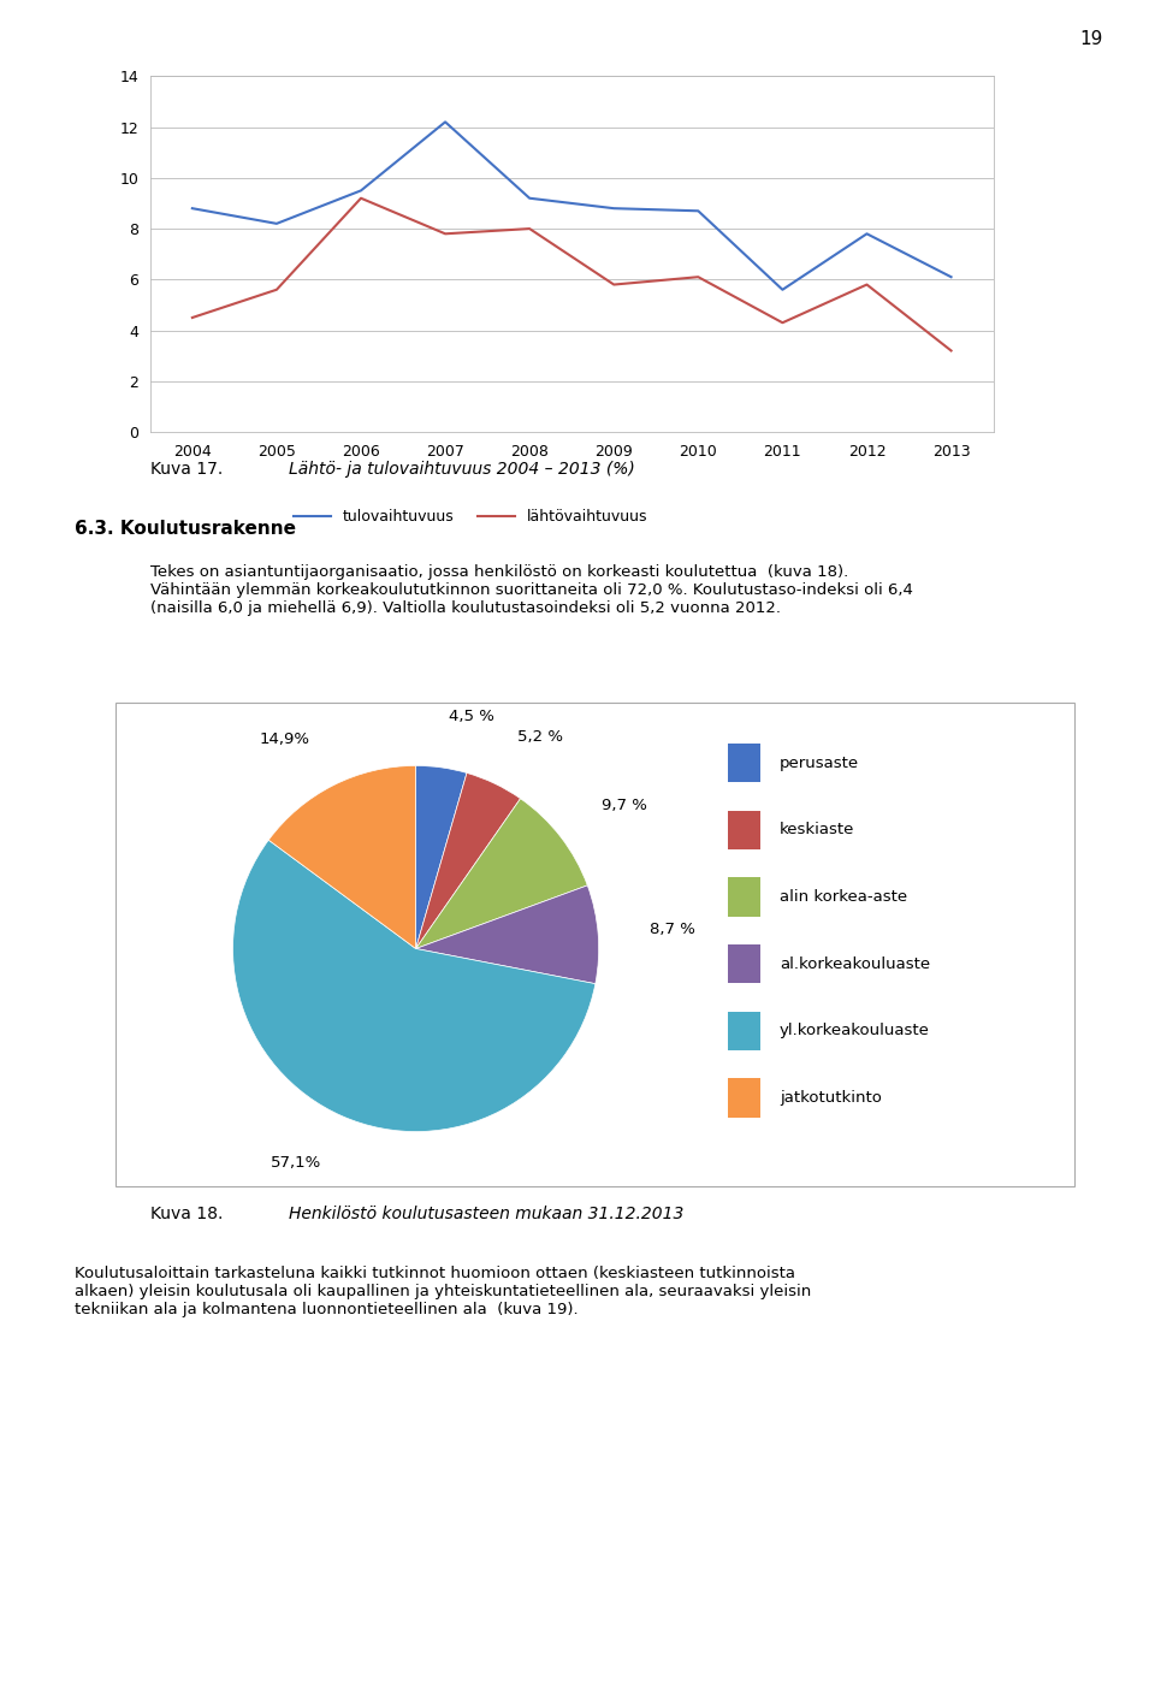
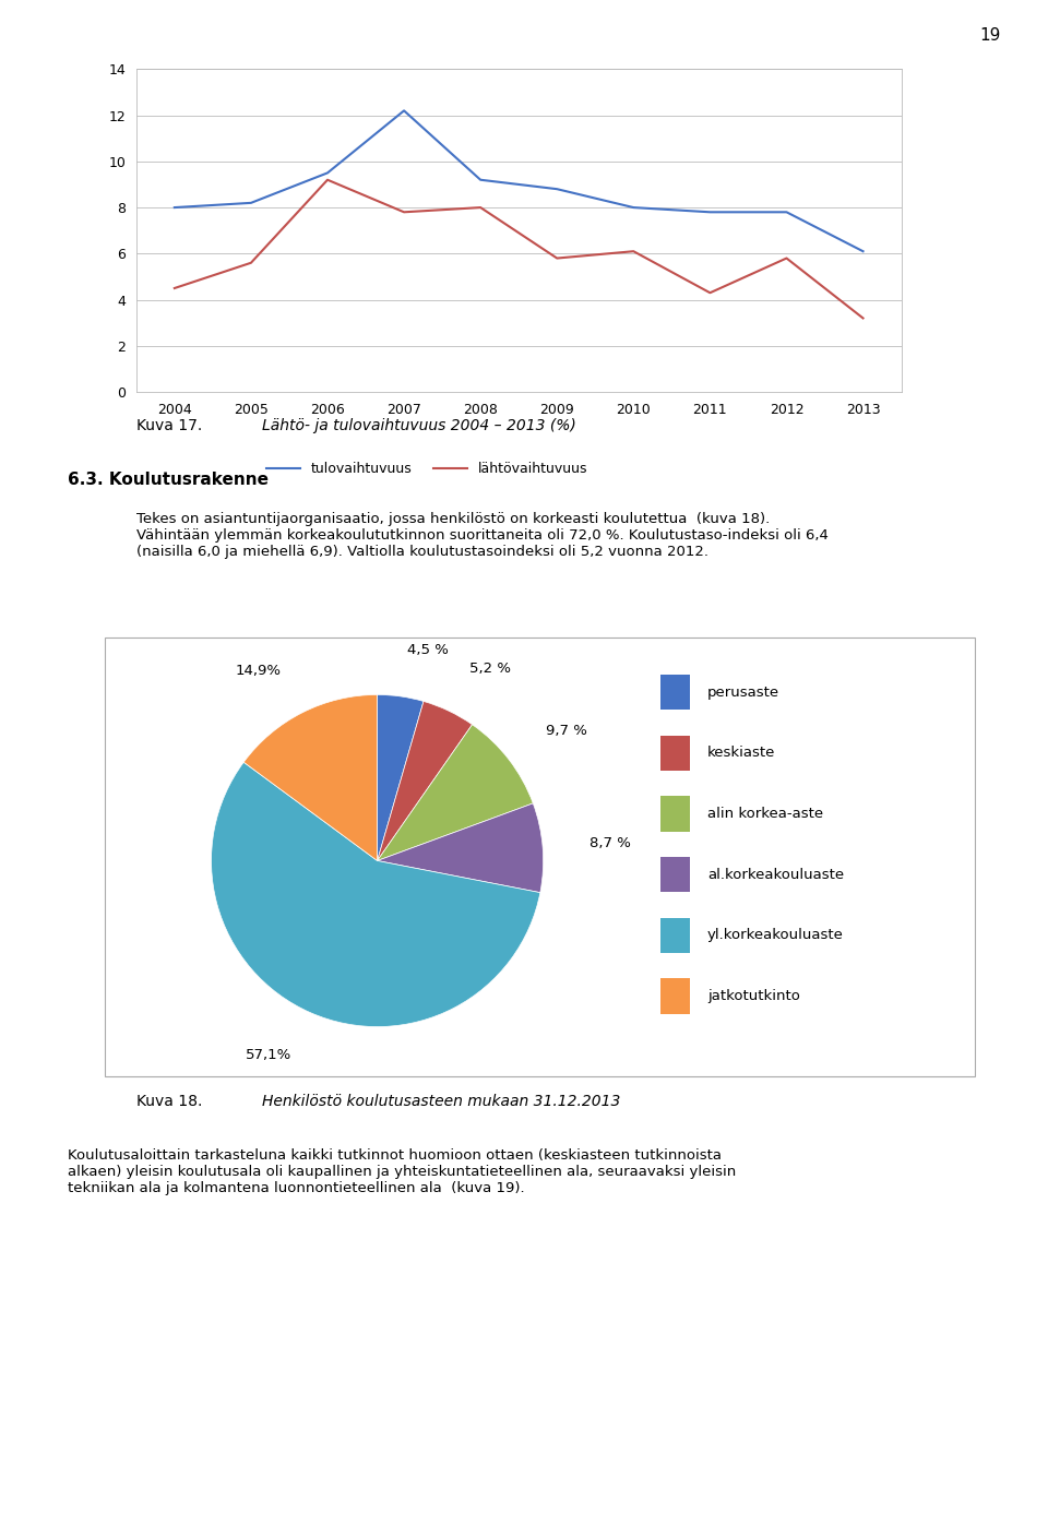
tulovaihtuvuus/2004: 8.8 -> 8.0
tulovaihtuvuus/2010: 8.7 -> 8.0
tulovaihtuvuus/2011: 5.6 -> 7.8
